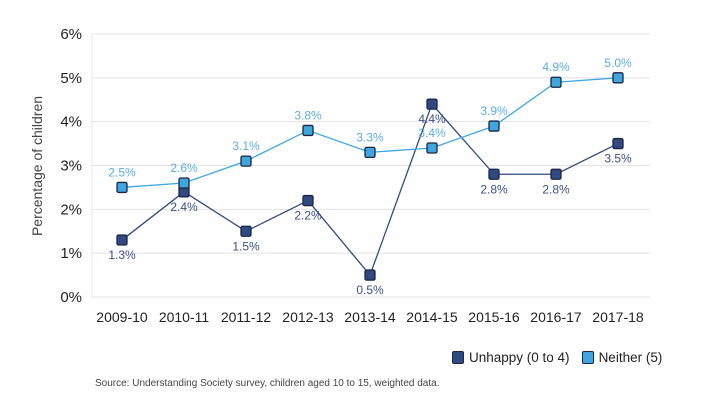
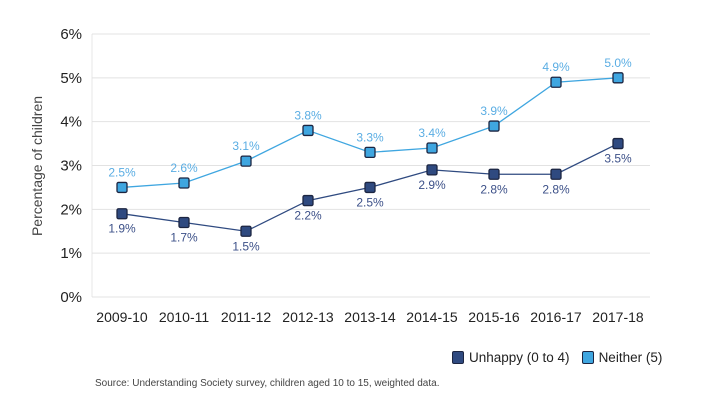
Unhappy (0 to 4)/2009-10: 1.3% -> 1.9%
Unhappy (0 to 4)/2010-11: 2.4% -> 1.7%
Unhappy (0 to 4)/2013-14: 0.5% -> 2.5%
Unhappy (0 to 4)/2014-15: 4.4% -> 2.9%
